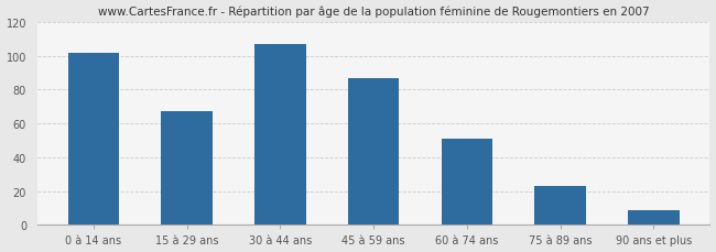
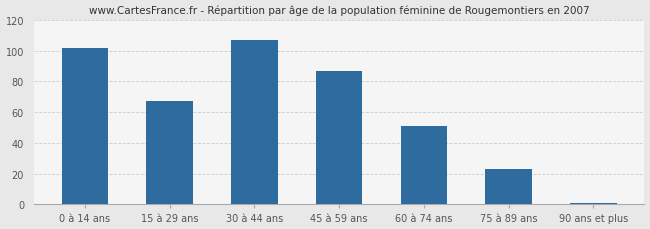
90 ans et plus: 9 -> 1
